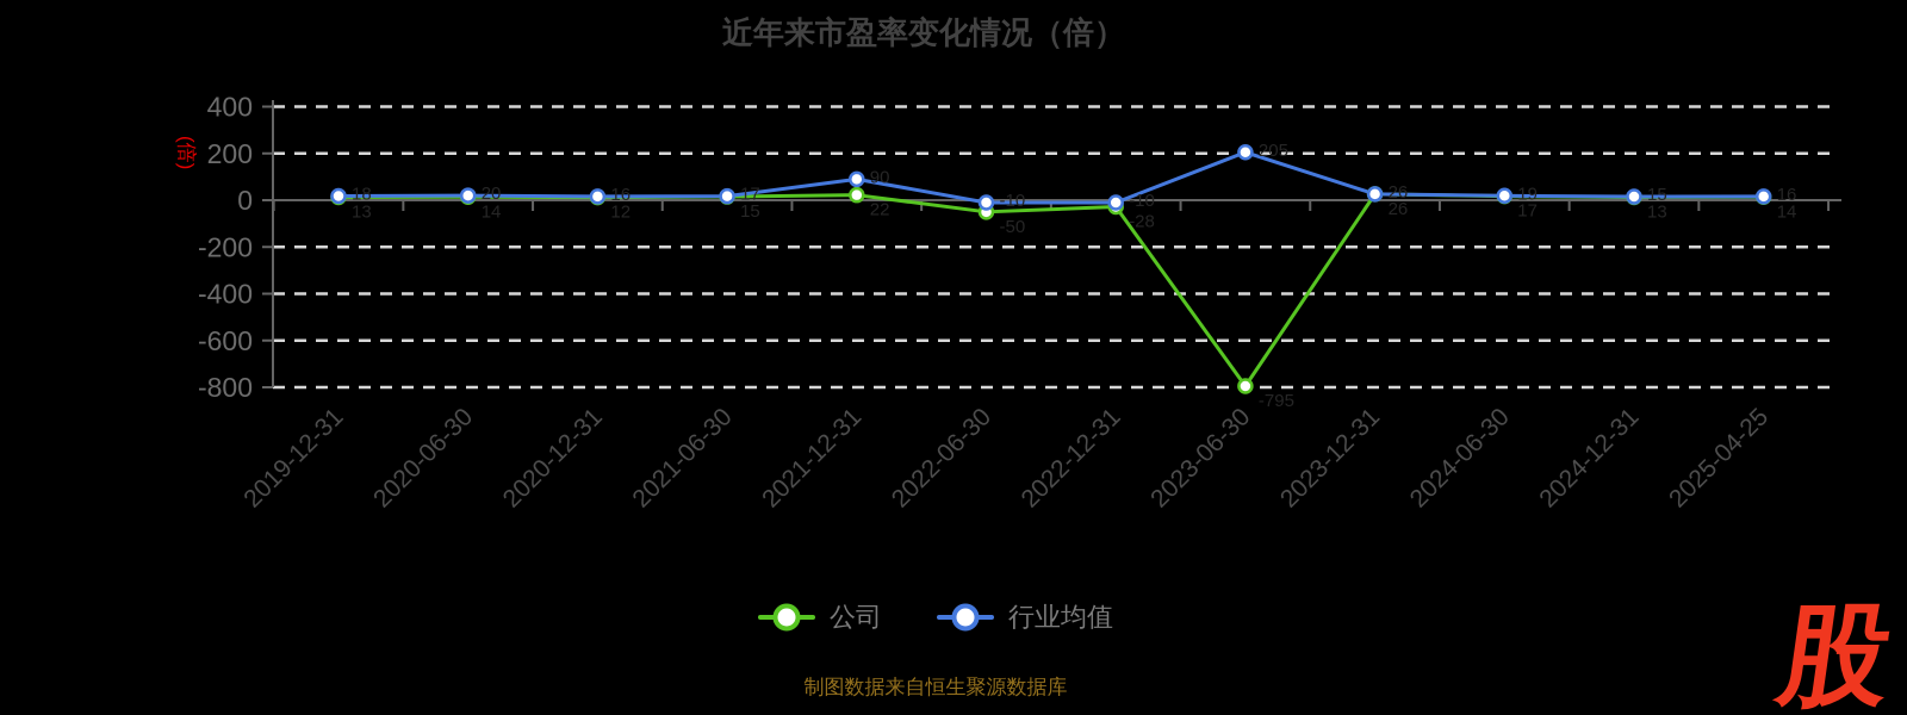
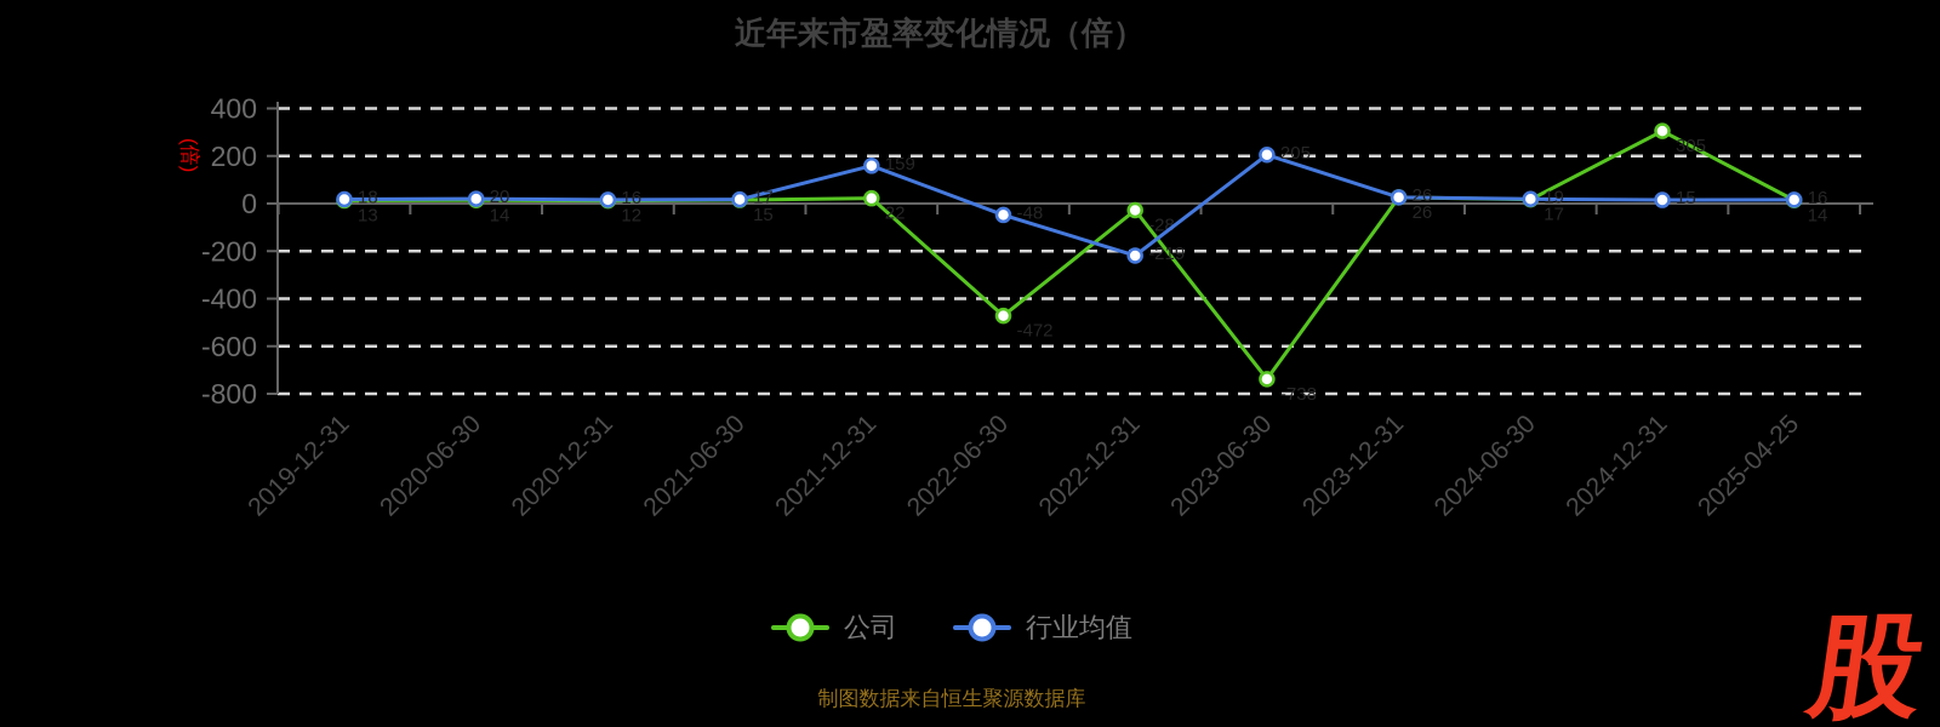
行业均值/2021-12-31: 90 -> 159
公司/2022-06-30: -50 -> -472
行业均值/2022-06-30: -10 -> -48
行业均值/2022-12-31: -10 -> -219
公司/2023-06-30: -795 -> -738
公司/2024-12-31: 13 -> 305
